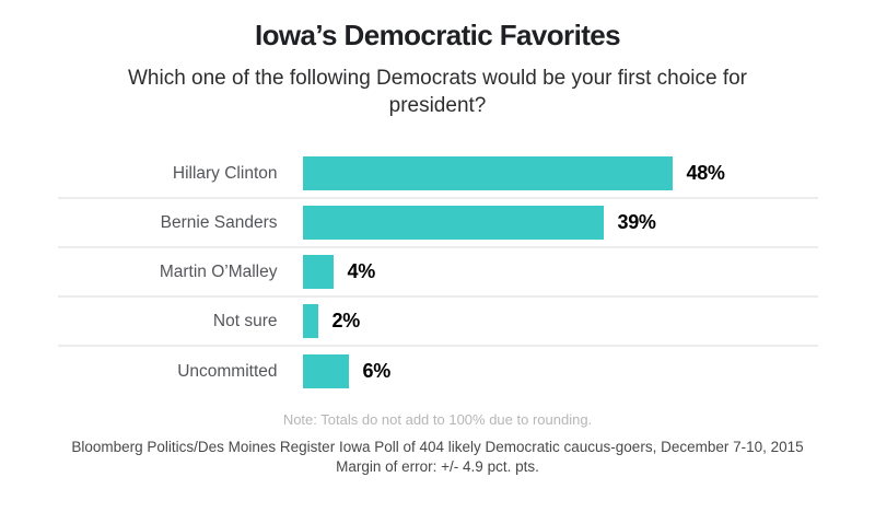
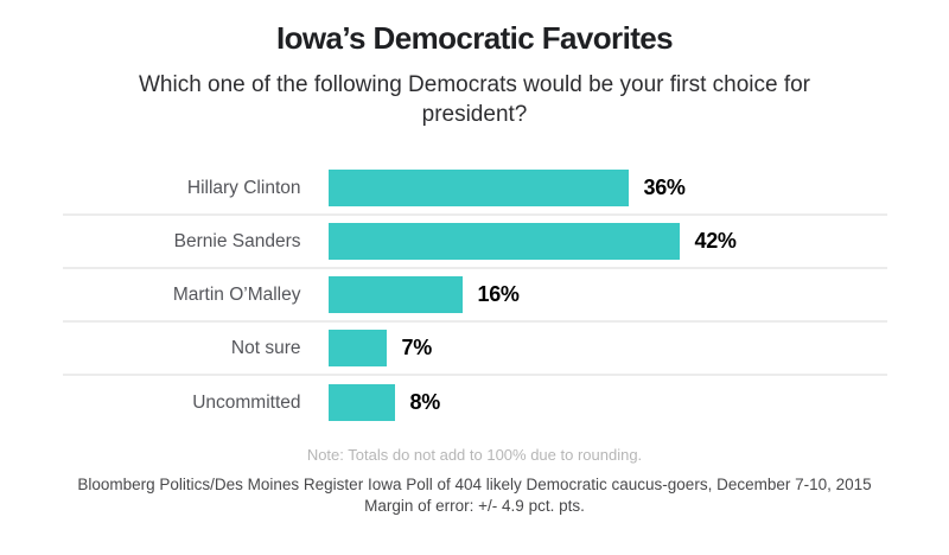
Hillary Clinton: 48% -> 36%
Bernie Sanders: 39% -> 42%
Martin O’Malley: 4% -> 16%
Not sure: 2% -> 7%
Uncommitted: 6% -> 8%
